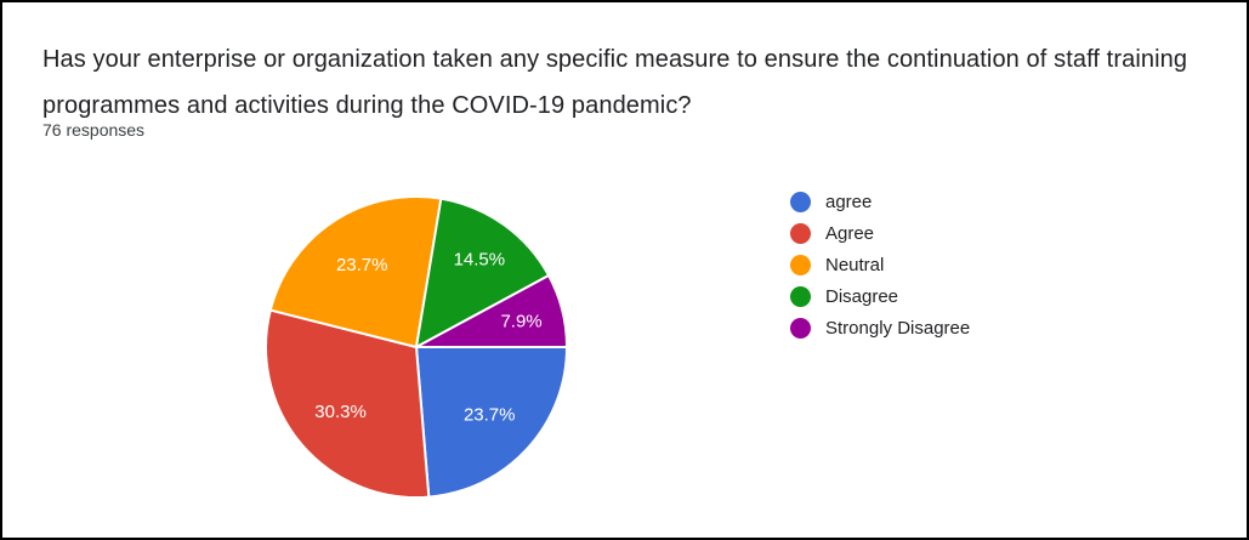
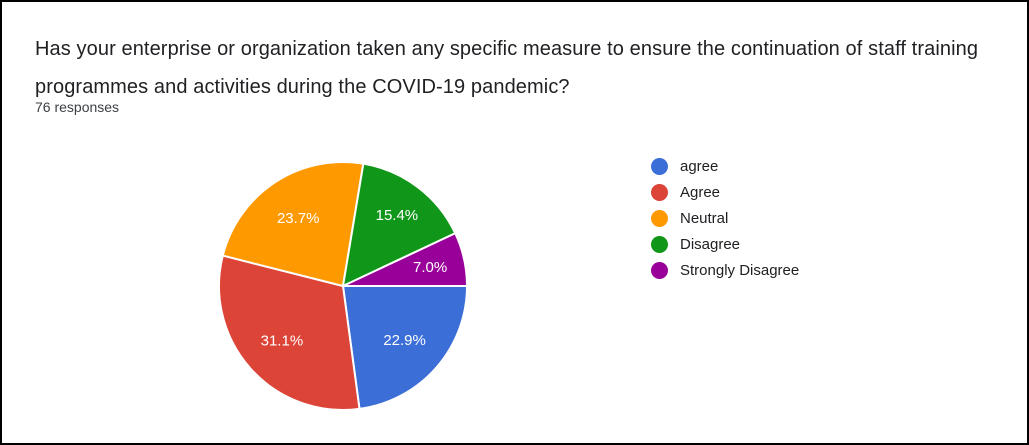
agree: 23.7% -> 22.9%
Agree: 30.3% -> 31.1%
Disagree: 14.5% -> 15.4%
Strongly Disagree: 7.9% -> 7.0%
